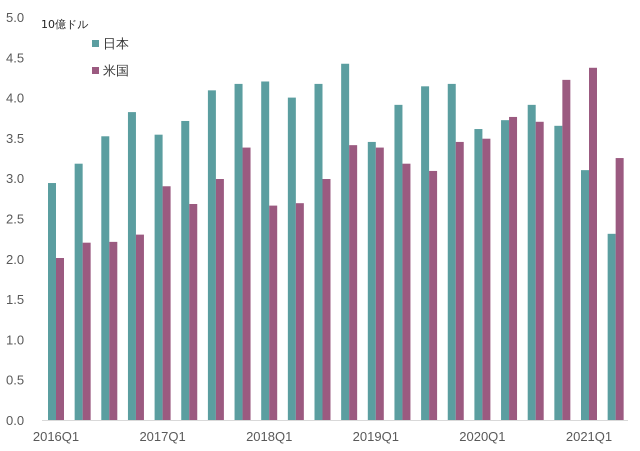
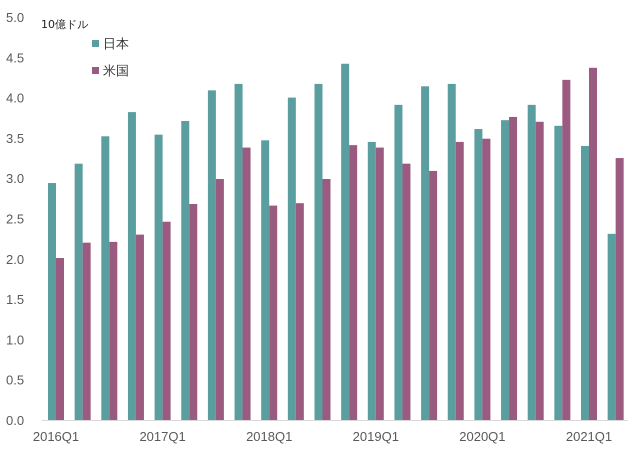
米国/2017Q1: 2.9 -> 2.5
日本/2018Q1: 4.2 -> 3.5
日本/2021Q1: 3.1 -> 3.4
